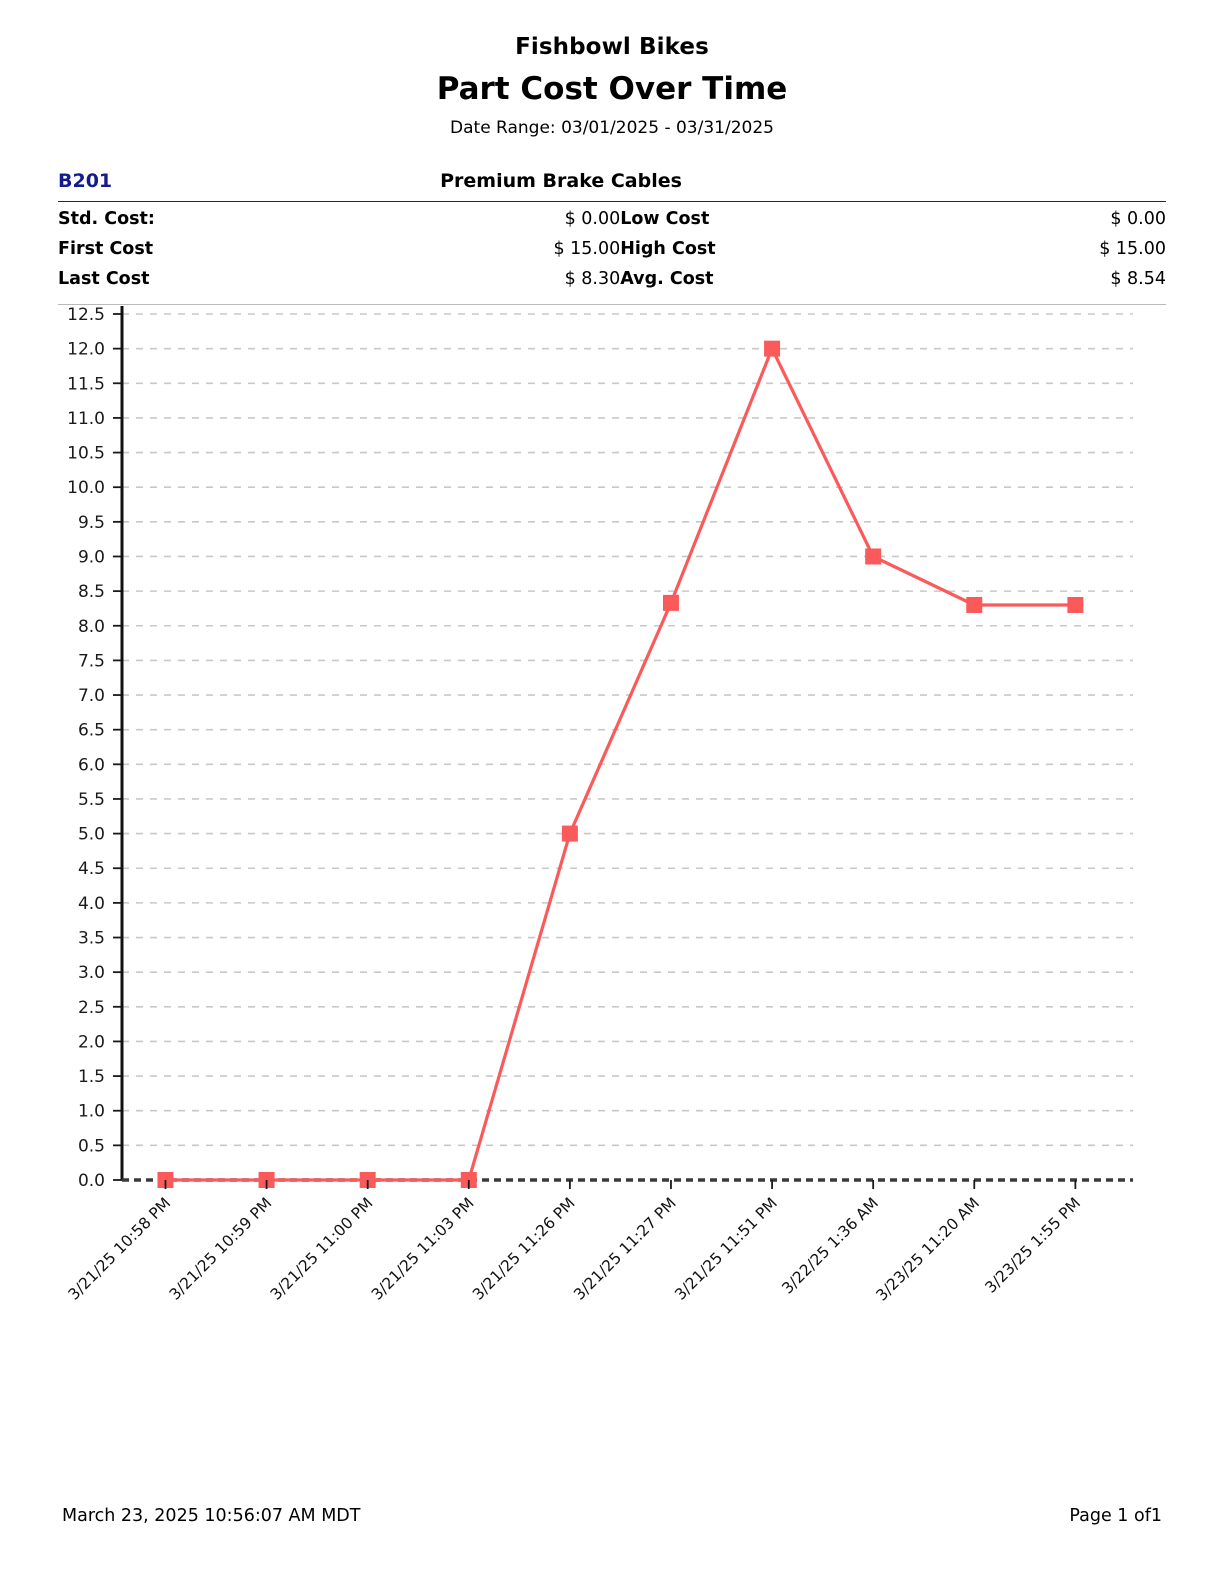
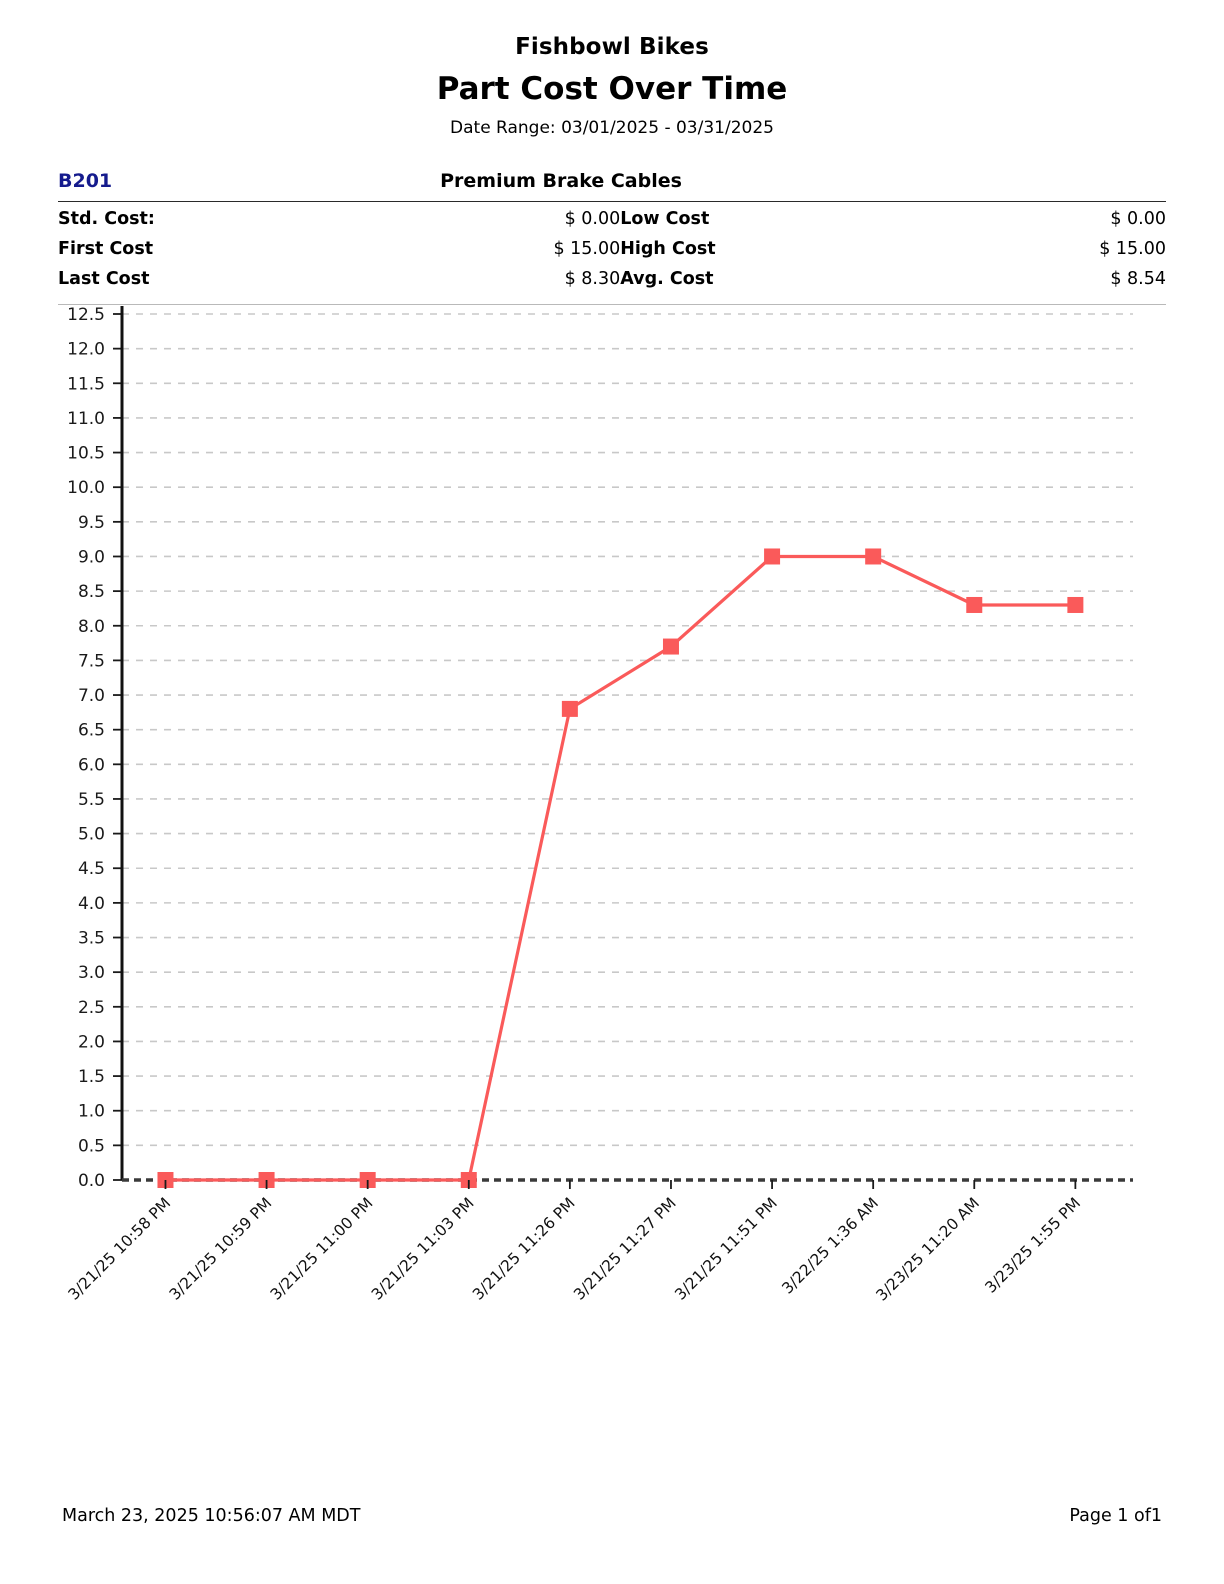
3/21/25 11:26 PM: 5.0 -> 6.8
3/21/25 11:27 PM: 8.3 -> 7.7
3/21/25 11:51 PM: 12.0 -> 9.0
